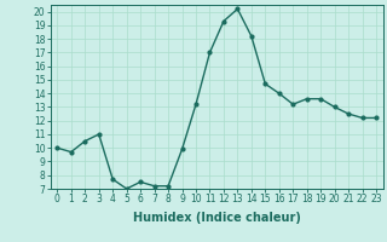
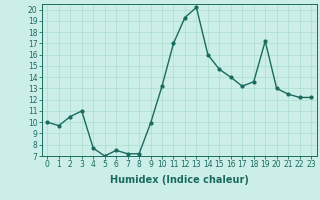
14: 18.2 -> 16.0
19: 13.6 -> 17.2
